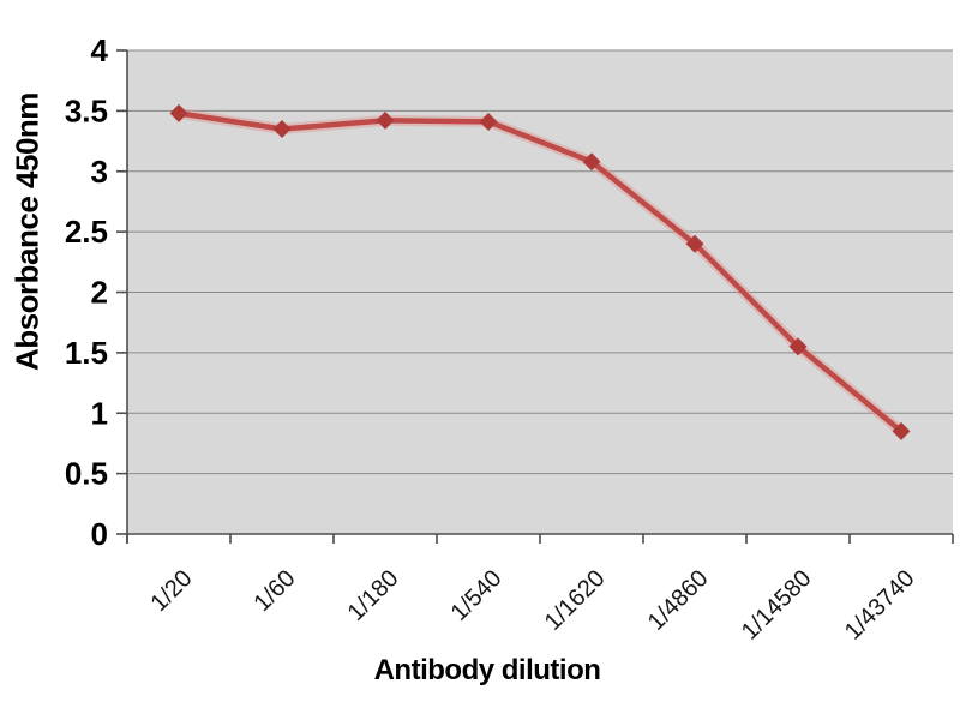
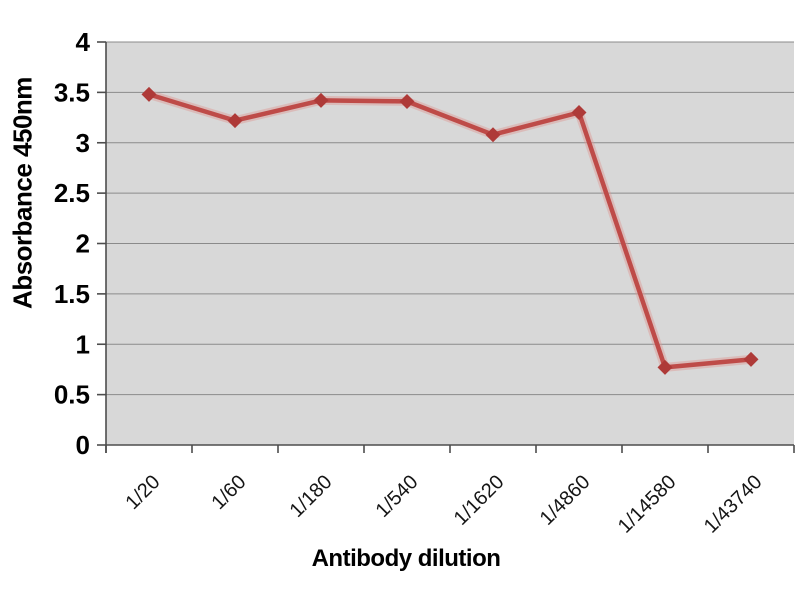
1/60: 3.35 -> 3.22
1/4860: 2.40 -> 3.30
1/14580: 1.55 -> 0.77
